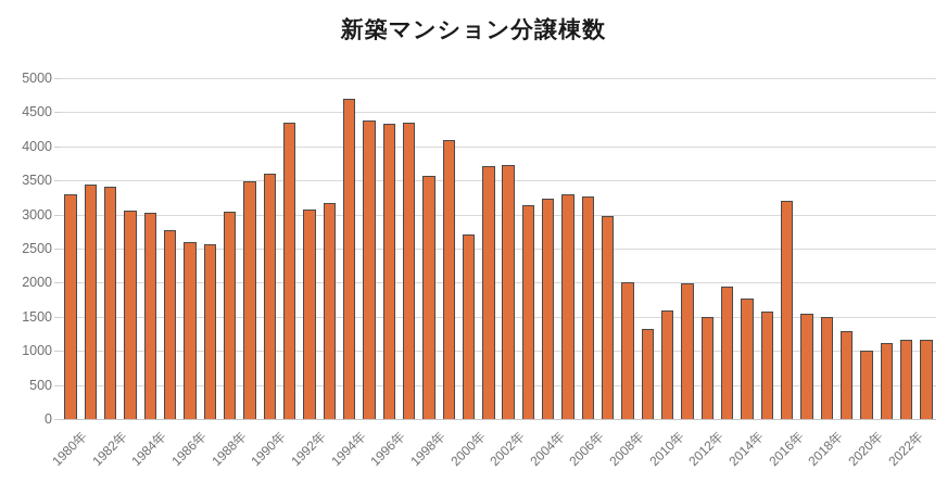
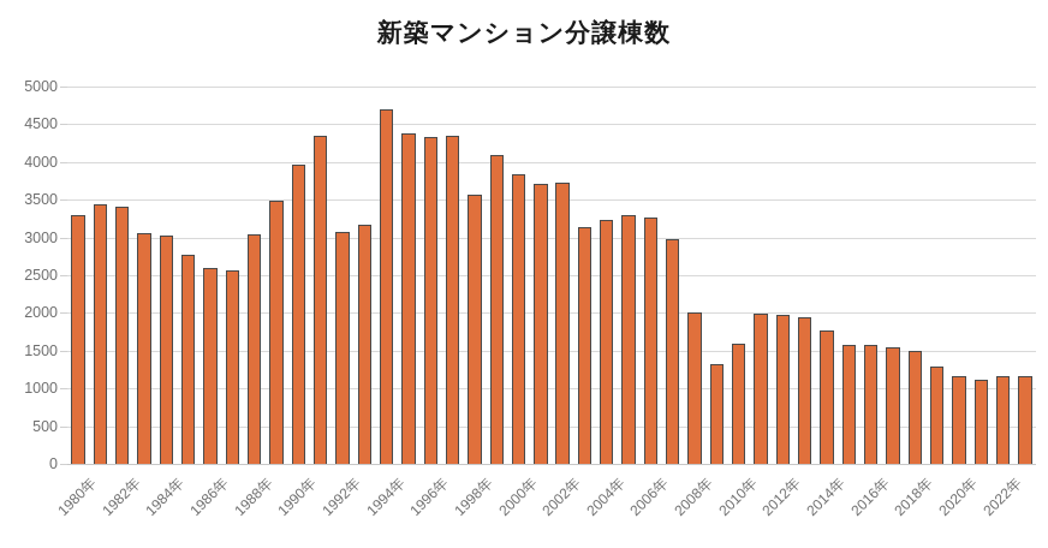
1990年: 3600 -> 4000
2000年: 2700 -> 3800
2012年: 1500 -> 2000
2016年: 3200 -> 1600
2020年: 1000 -> 1200
